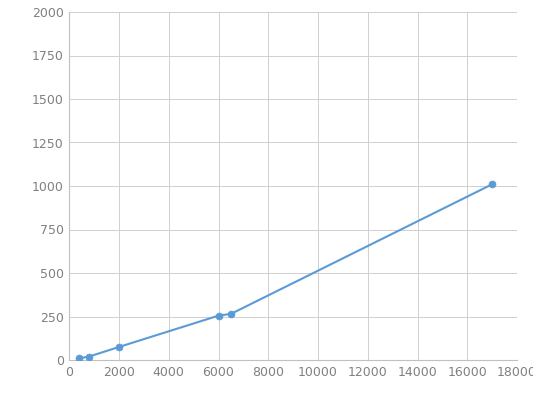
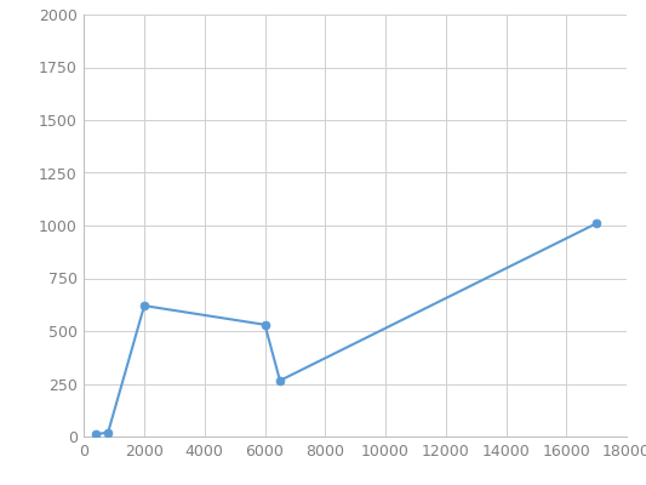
2000: 80 -> 620
6000: 260 -> 530
